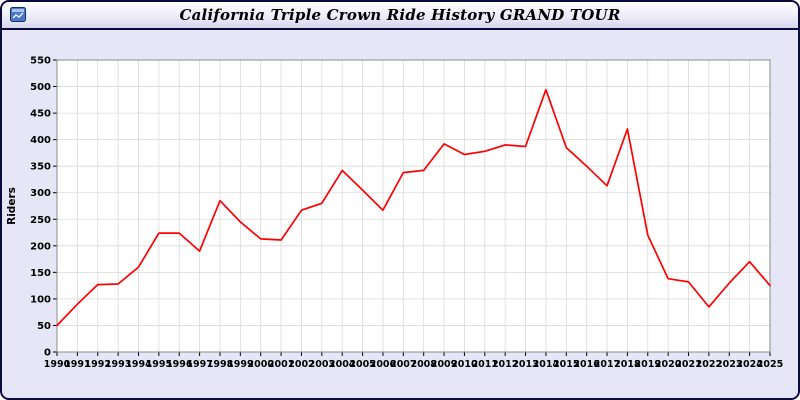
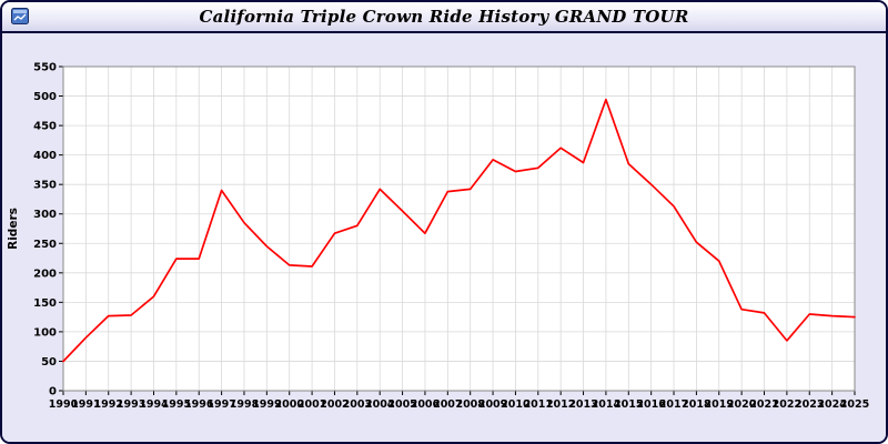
1997: 190 -> 340
2012: 390 -> 410
2018: 420 -> 250
2024: 170 -> 130
